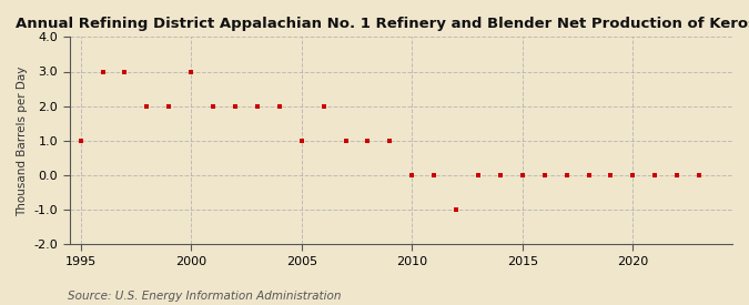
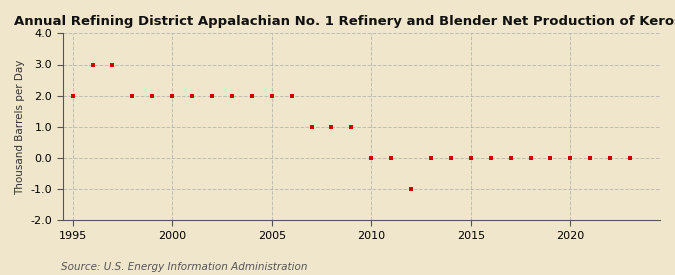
1995: 1 -> 2
2000: 3 -> 2
2005: 1 -> 2
